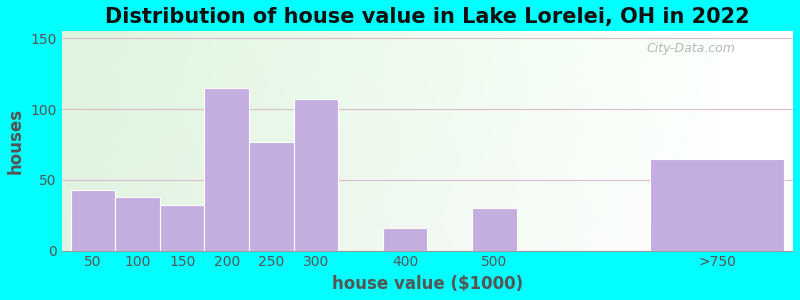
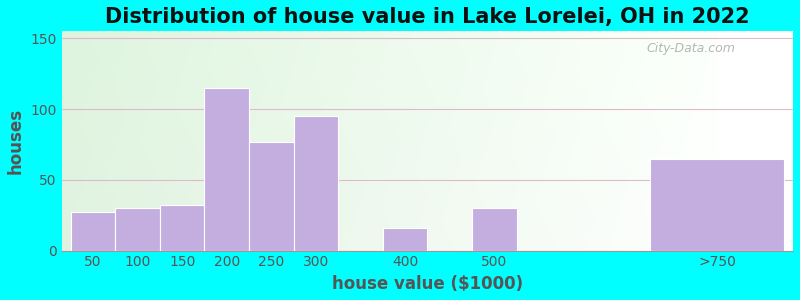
50: 43 -> 27
100: 38 -> 30
300: 107 -> 95
